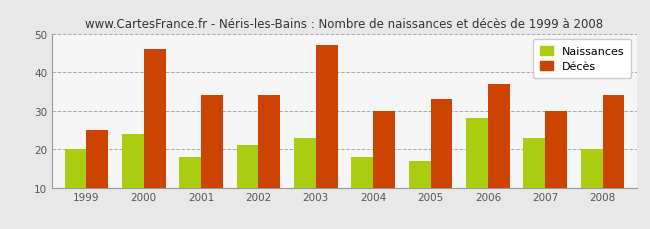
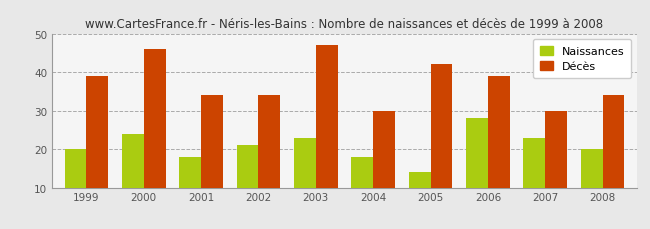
Décès/1999: 25 -> 39
Naissances/2005: 17 -> 14
Décès/2005: 33 -> 42
Décès/2006: 37 -> 39
